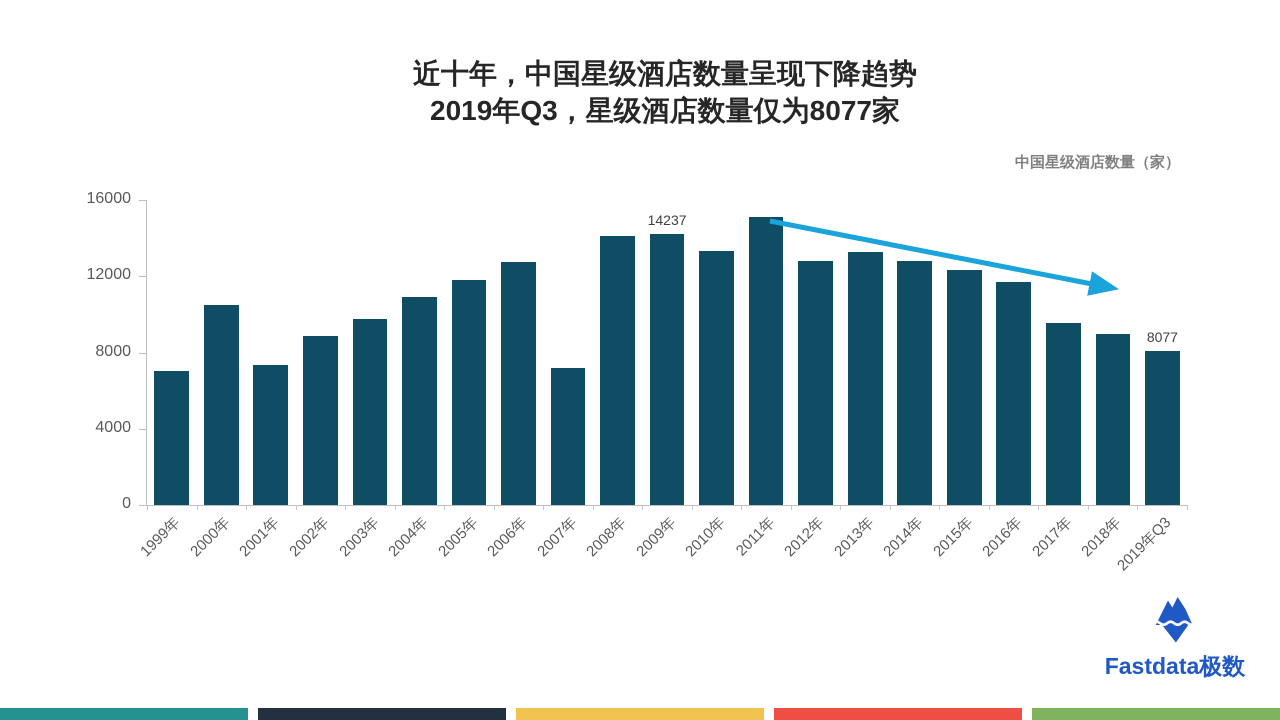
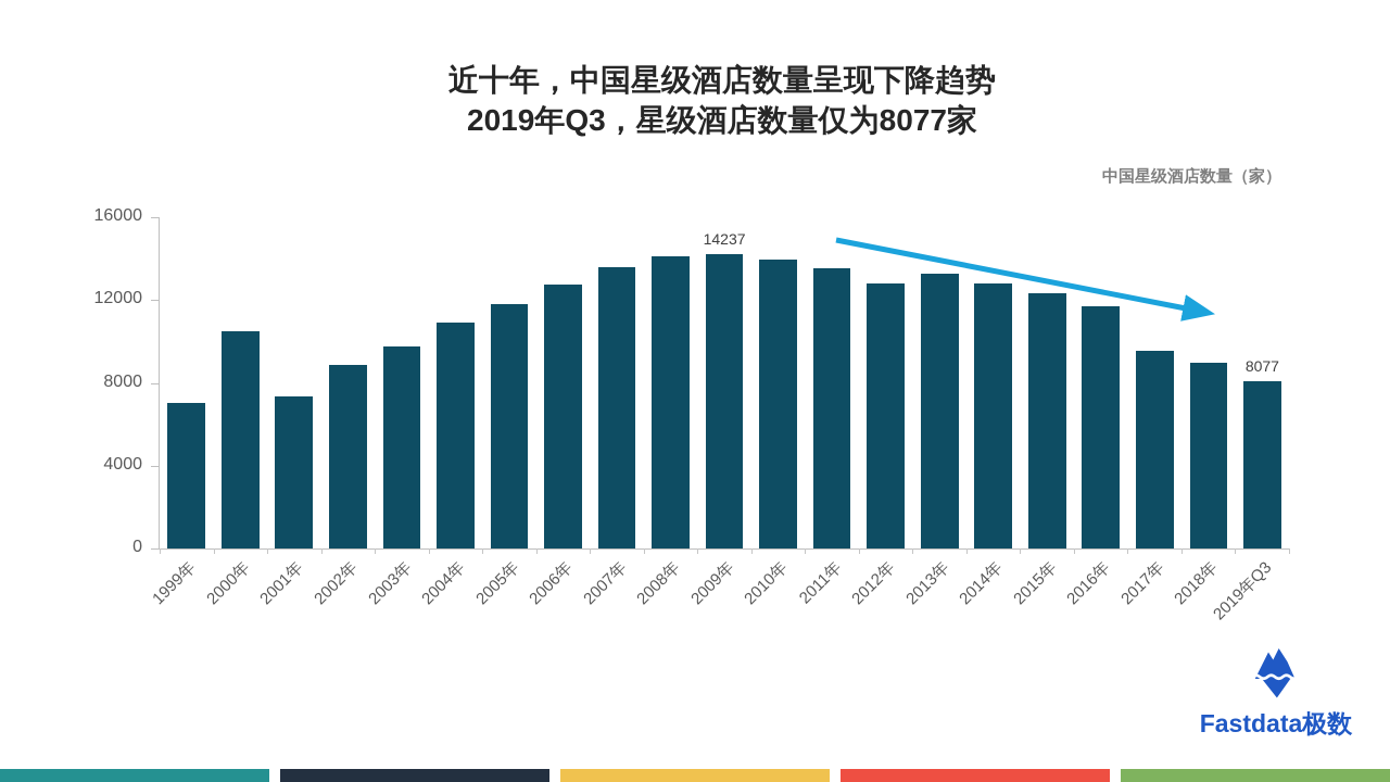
2007年: 7200 -> 13600
2010年: 13300 -> 13900
2011年: 15100 -> 13500
